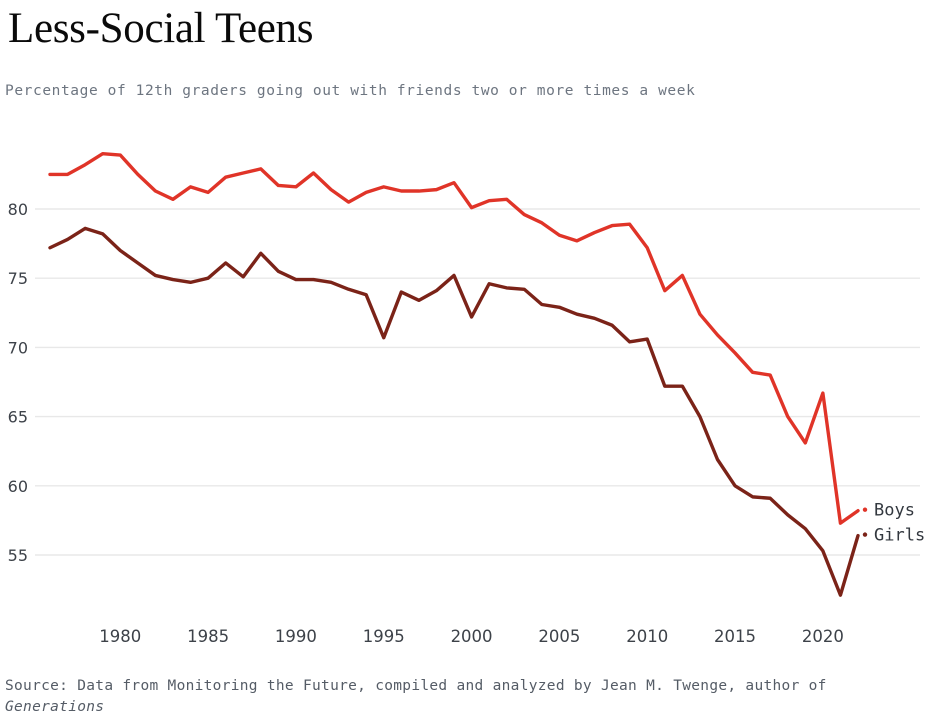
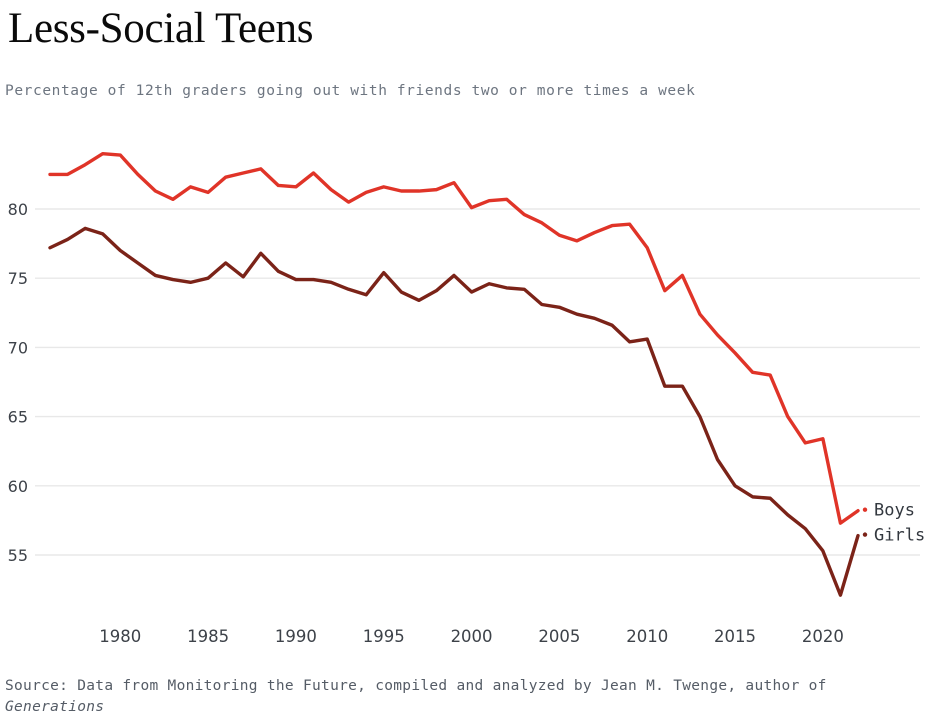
Girls/1995: 70.7 -> 75.4
Girls/2000: 72.2 -> 74.0
Boys/2020: 66.7 -> 63.4
